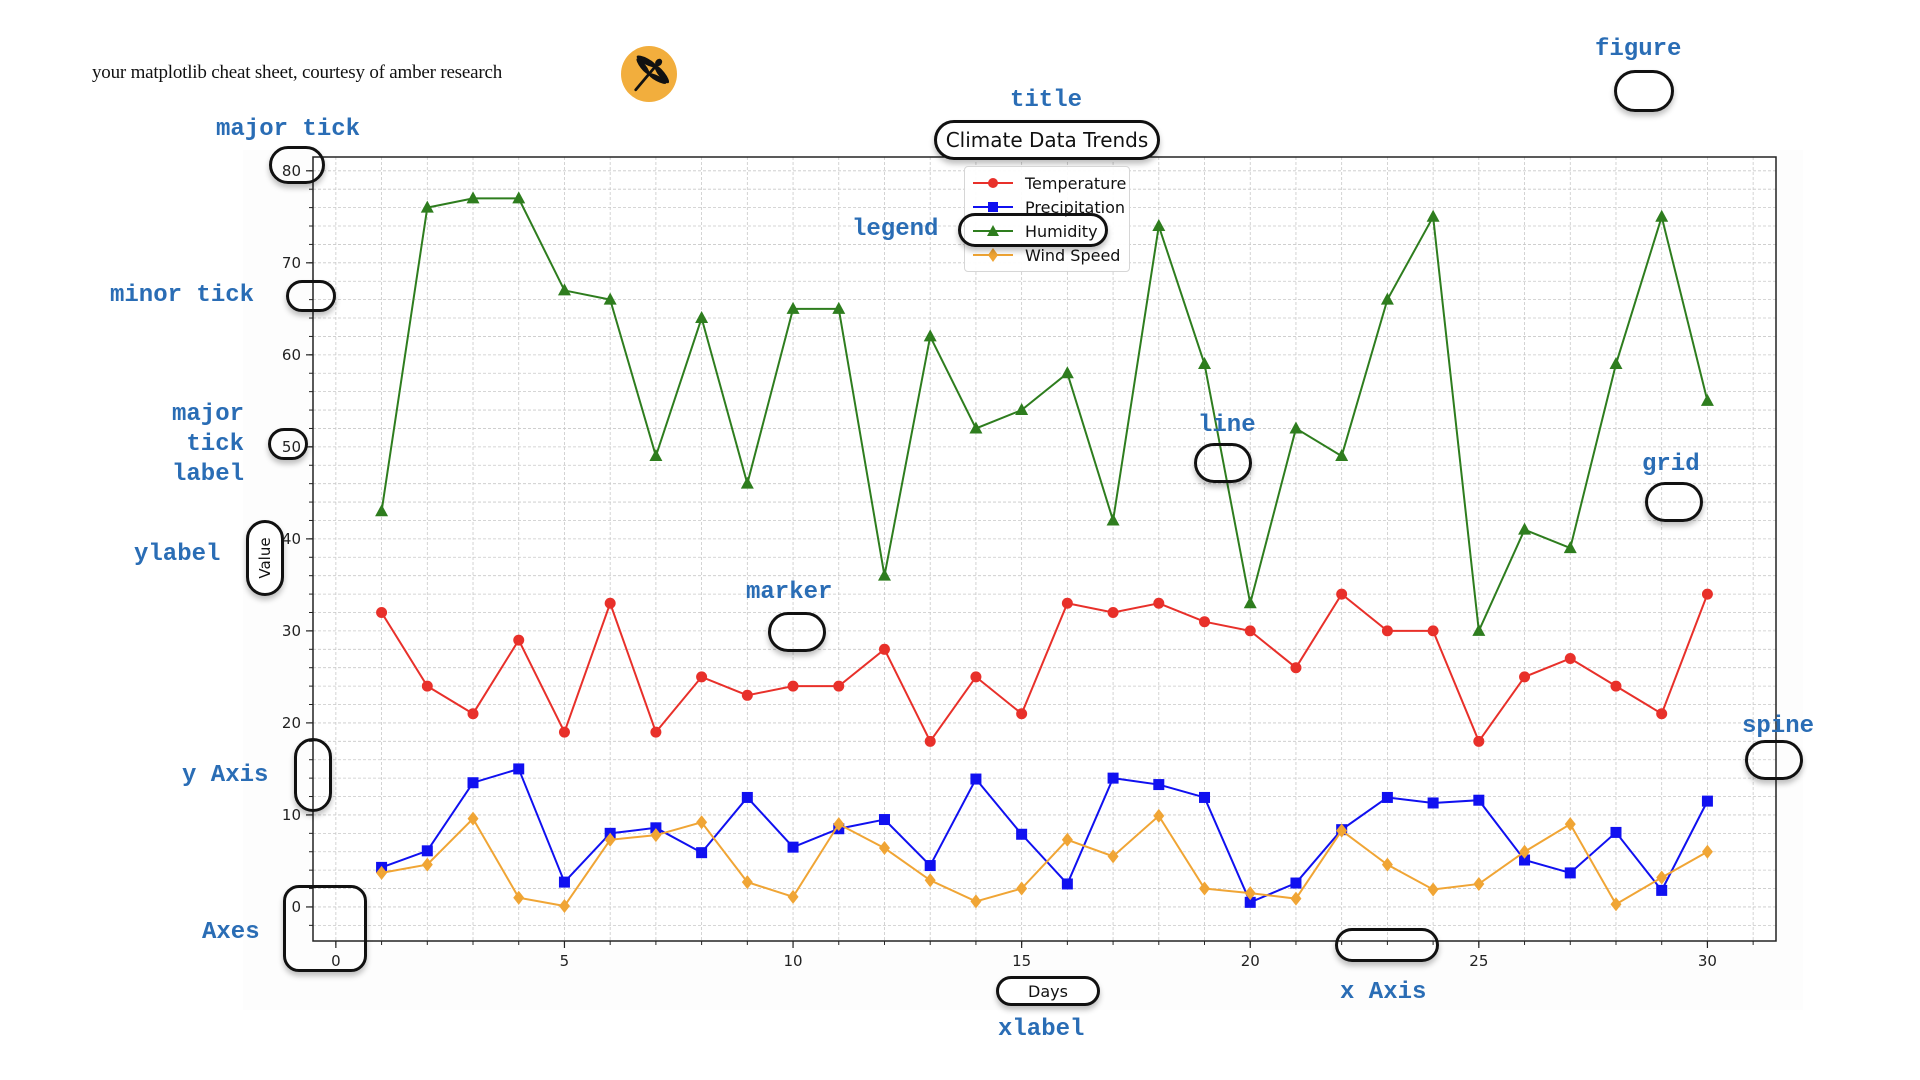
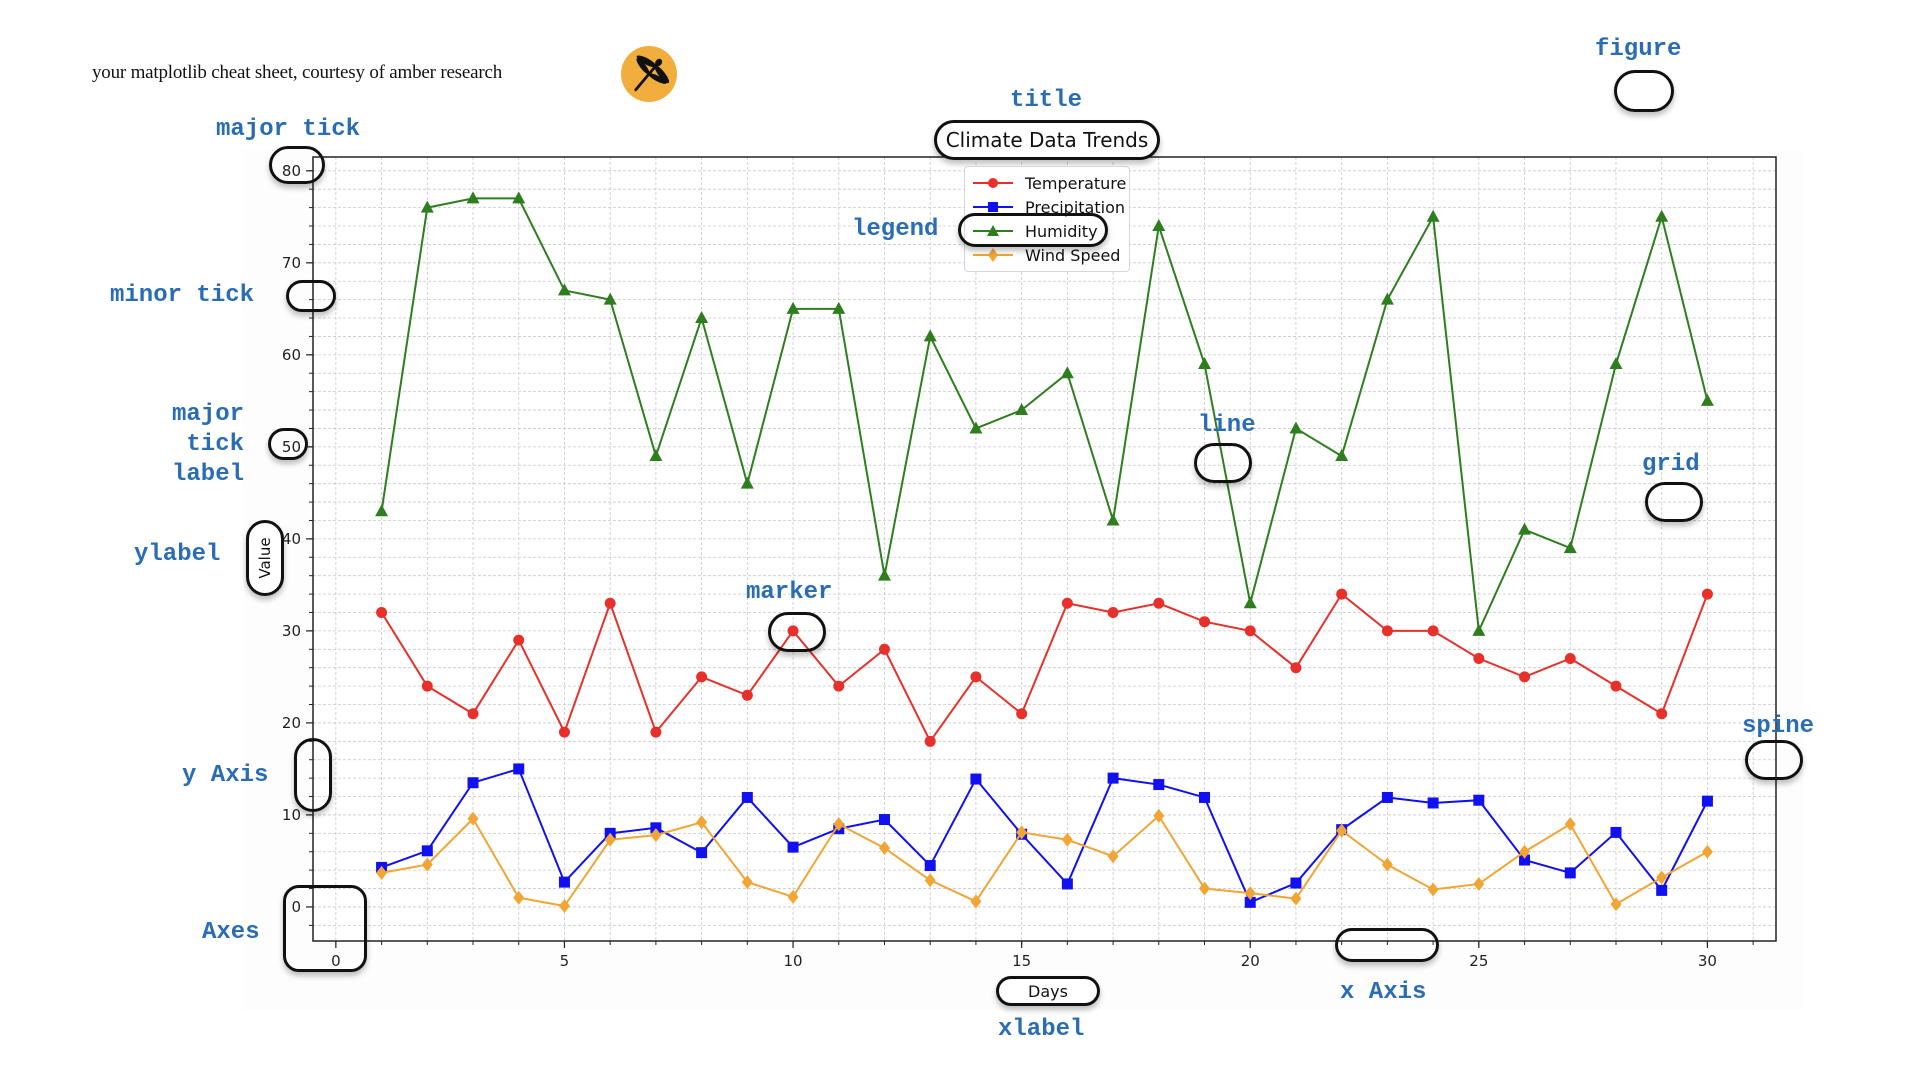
Temperature/10: 24 -> 30
Wind Speed/15: 2 -> 8
Temperature/25: 18 -> 27
